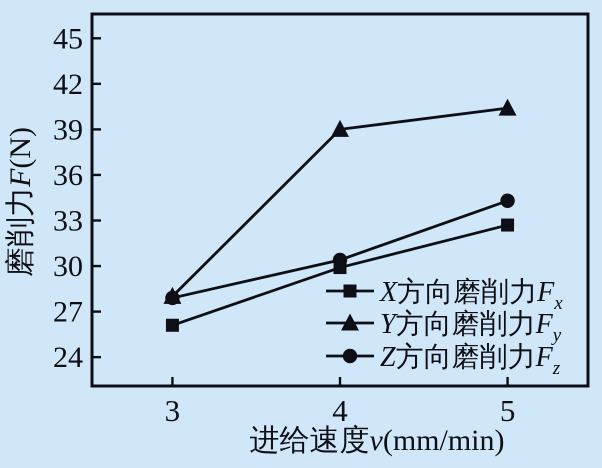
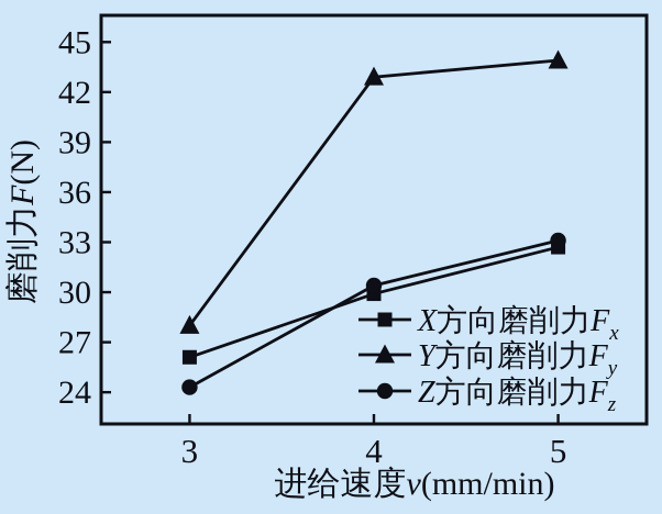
Fz/3: 27.9 -> 24.3
Fy/4: 39.0 -> 42.9
Fy/5: 40.4 -> 43.9
Fz/5: 34.3 -> 33.1
